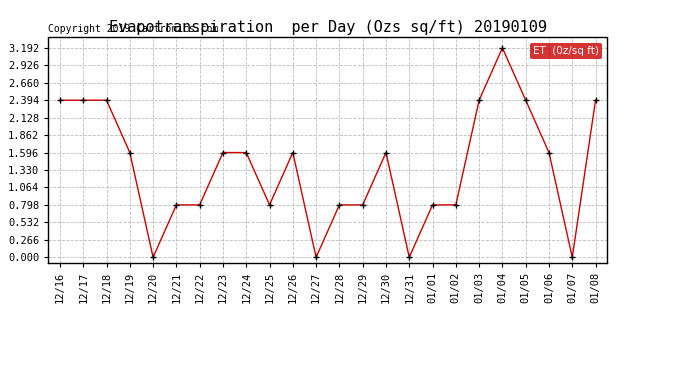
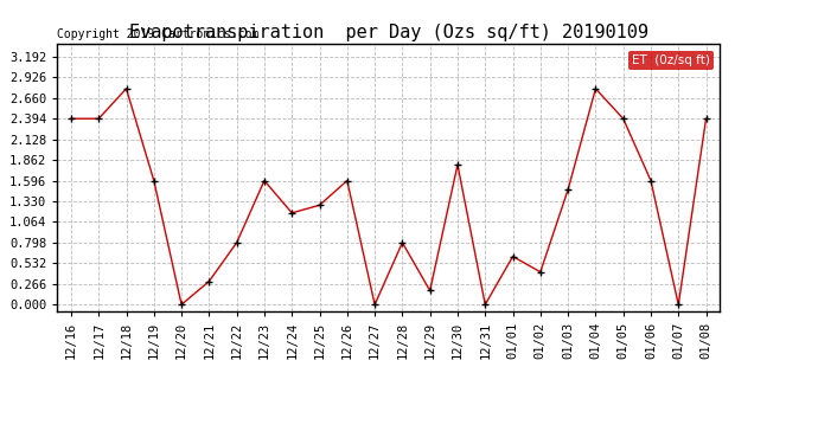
12/18: 2.39 -> 2.78
12/21: 0.80 -> 0.30
12/24: 1.60 -> 1.18
12/25: 0.80 -> 1.28
12/29: 0.80 -> 0.18
12/30: 1.60 -> 1.80
01/01: 0.80 -> 0.62
01/02: 0.80 -> 0.42
01/03: 2.39 -> 1.48
01/04: 3.19 -> 2.78
